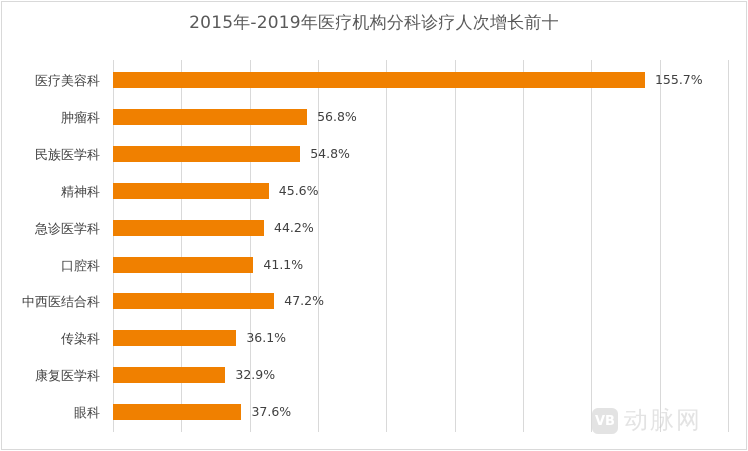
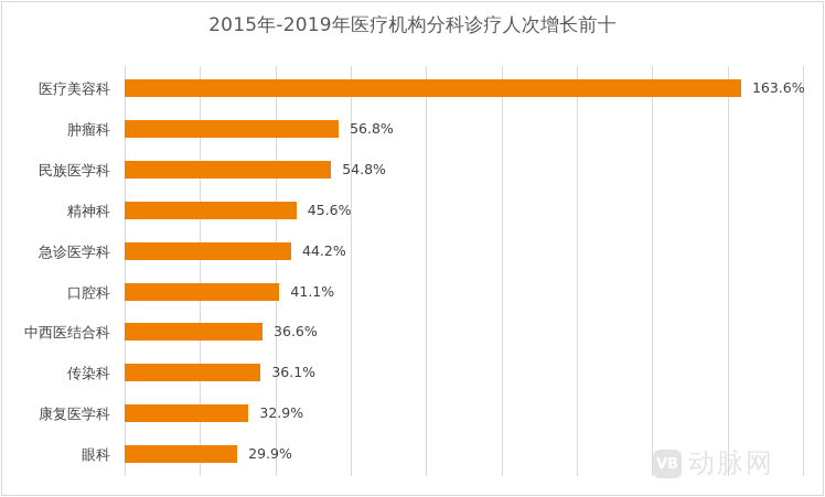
医疗美容科: 155.7% -> 163.6%
中西医结合科: 47.2% -> 36.6%
眼科: 37.6% -> 29.9%
